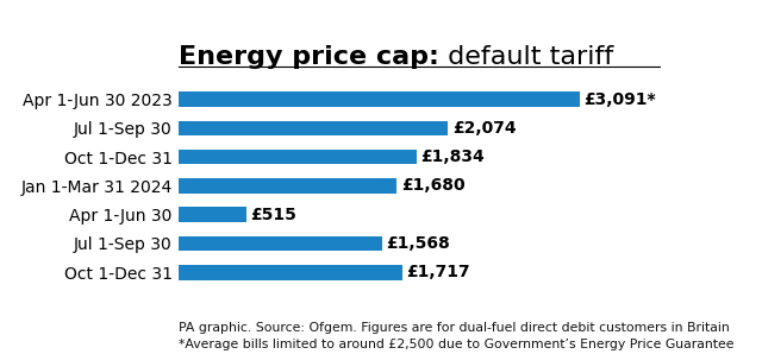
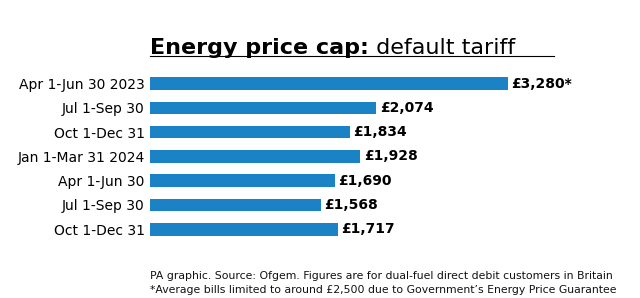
Apr 1-Jun 30 2023: £3,091* -> £3,280*
Jan 1-Mar 31 2024: £1,680 -> £1,928
Apr 1-Jun 30: £515 -> £1,690
